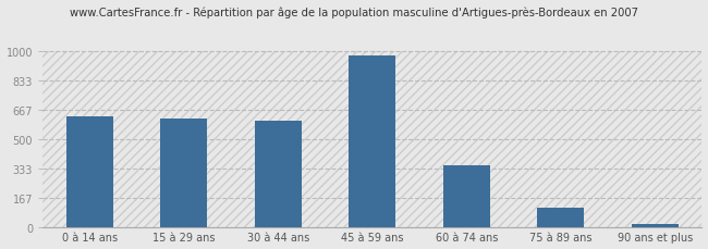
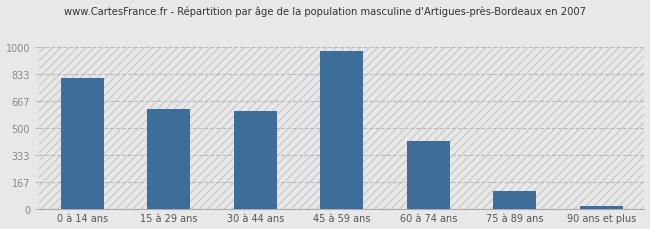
0 à 14 ans: 630 -> 810
60 à 74 ans: 350 -> 420
